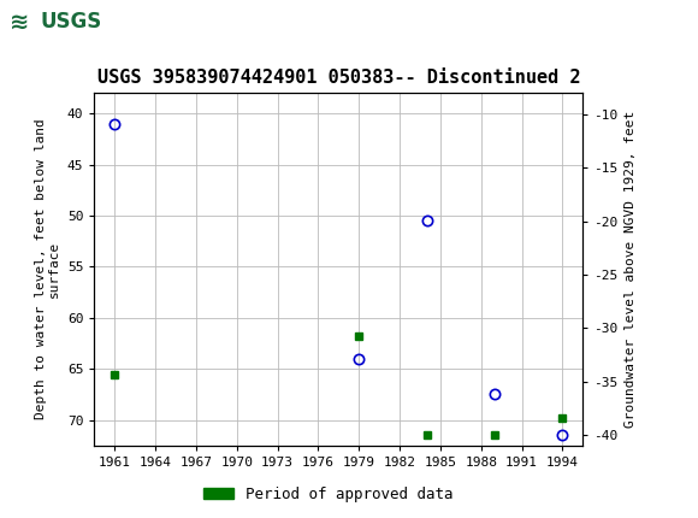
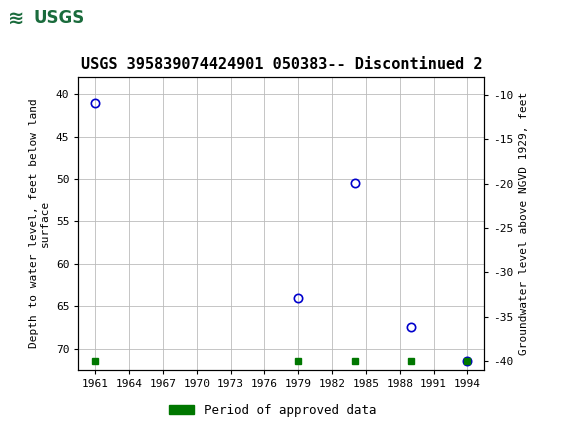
Period of approved data/1961: 65.6 -> 71.5
Period of approved data/1979: 61.8 -> 71.5
Period of approved data/1994: 69.8 -> 71.5
